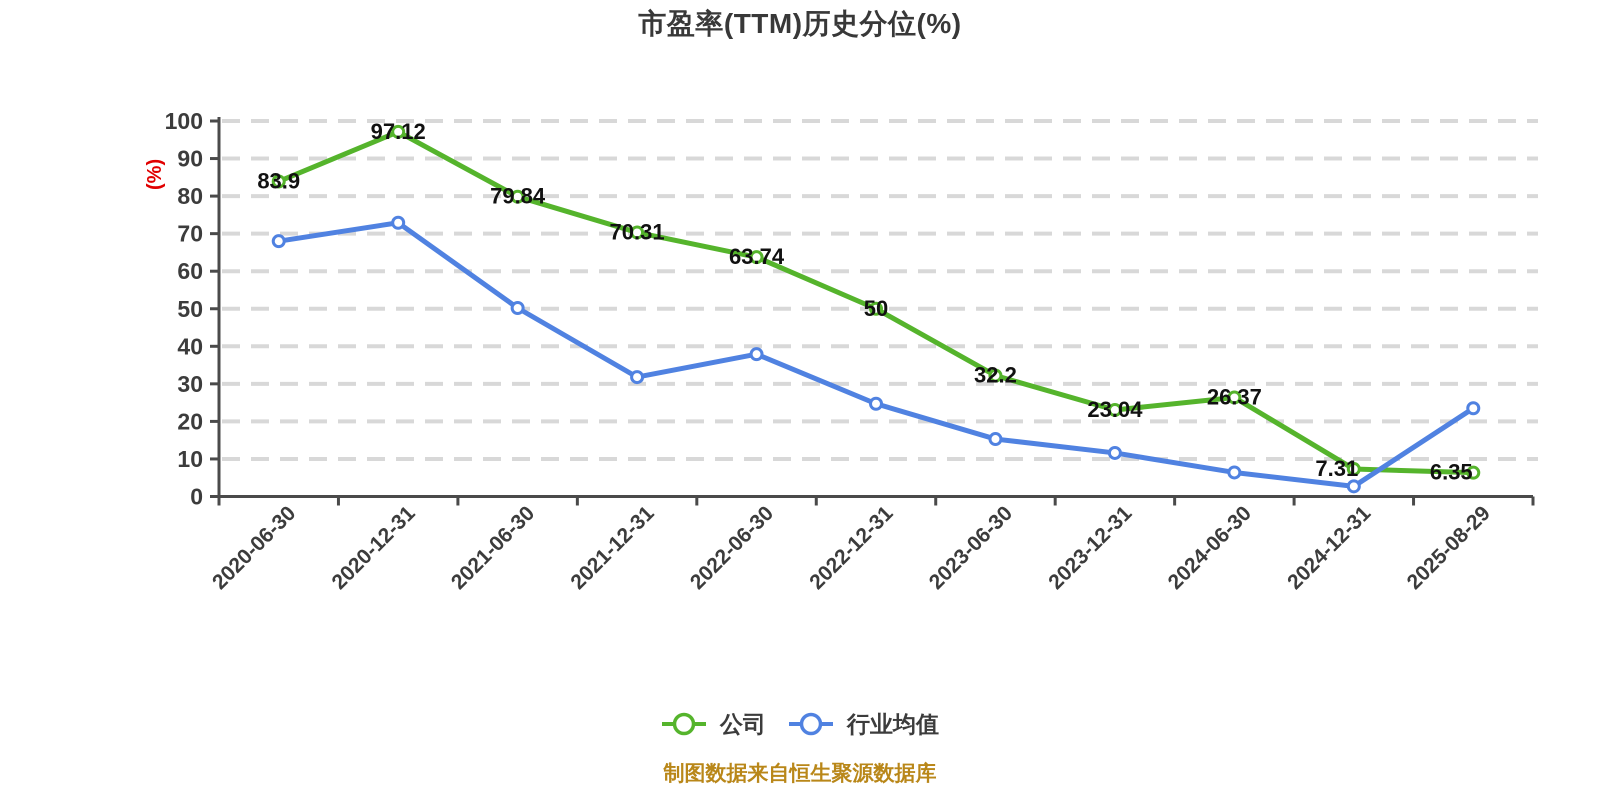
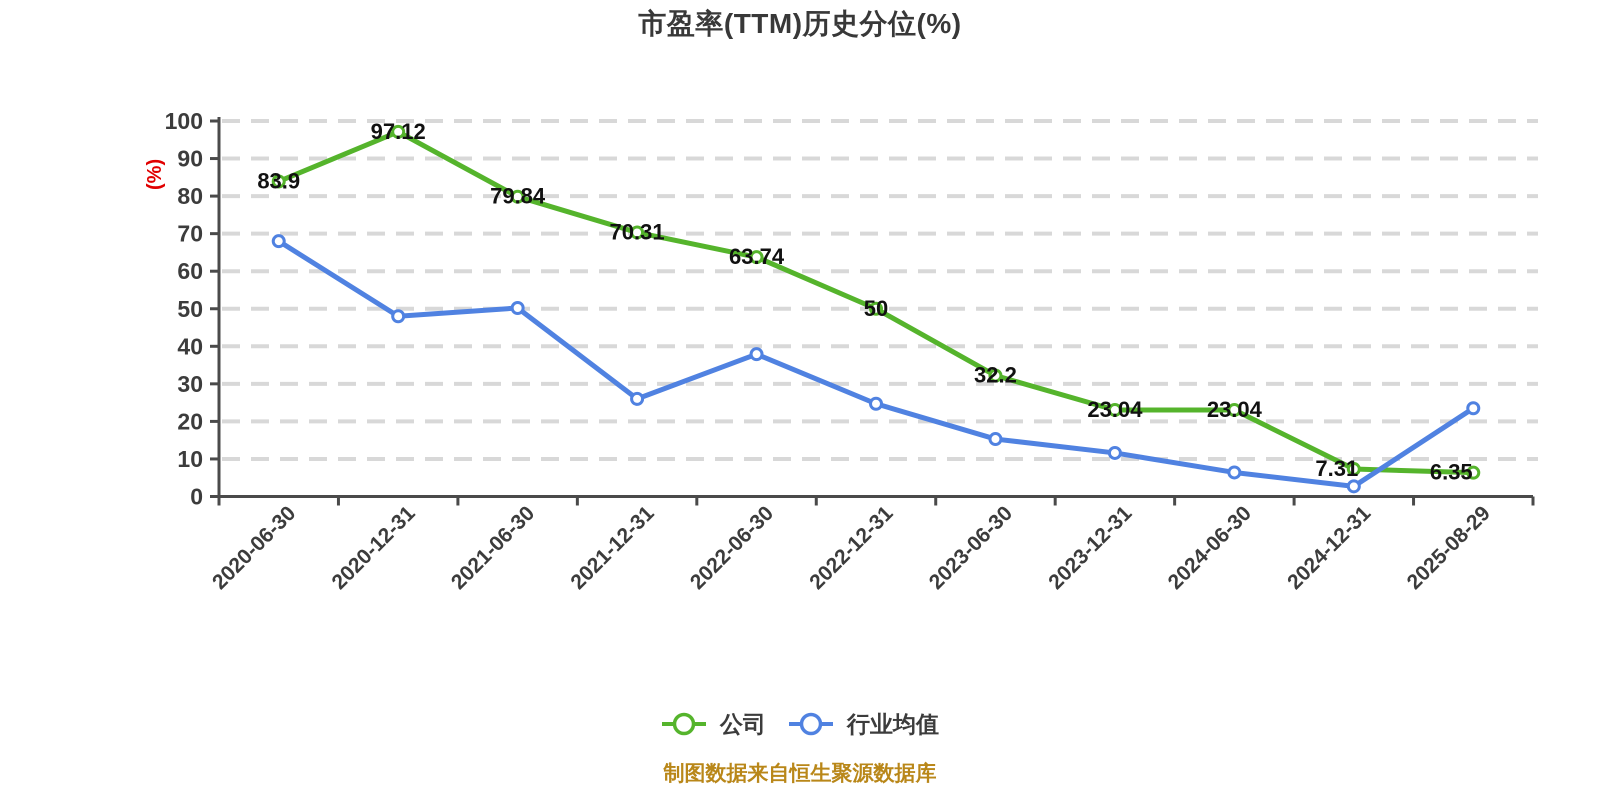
行业均值/2020-12-31: 73 -> 48
行业均值/2021-12-31: 32 -> 26
公司/2024-06-30: 26.37 -> 23.04
